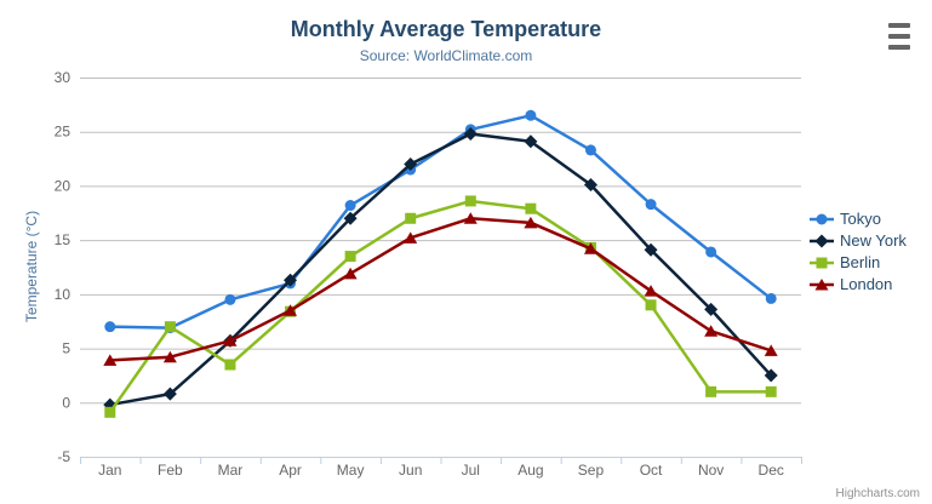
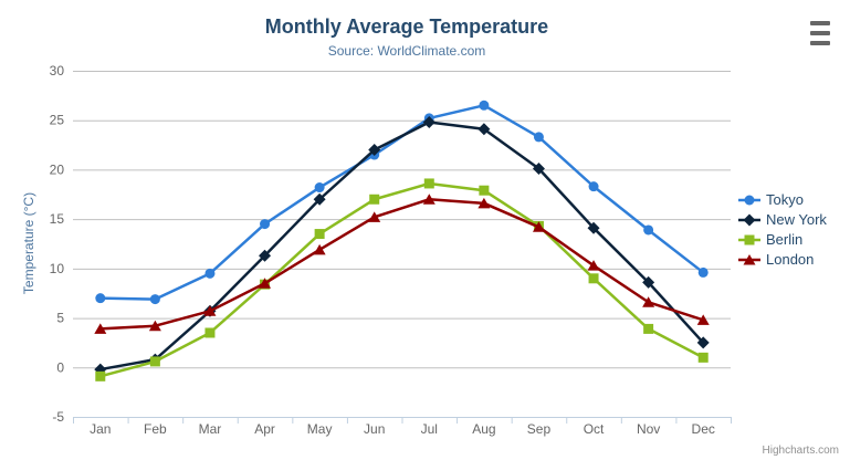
Berlin/Feb: 7 -> 1
Tokyo/Apr: 11 -> 14
Berlin/Nov: 1 -> 4
